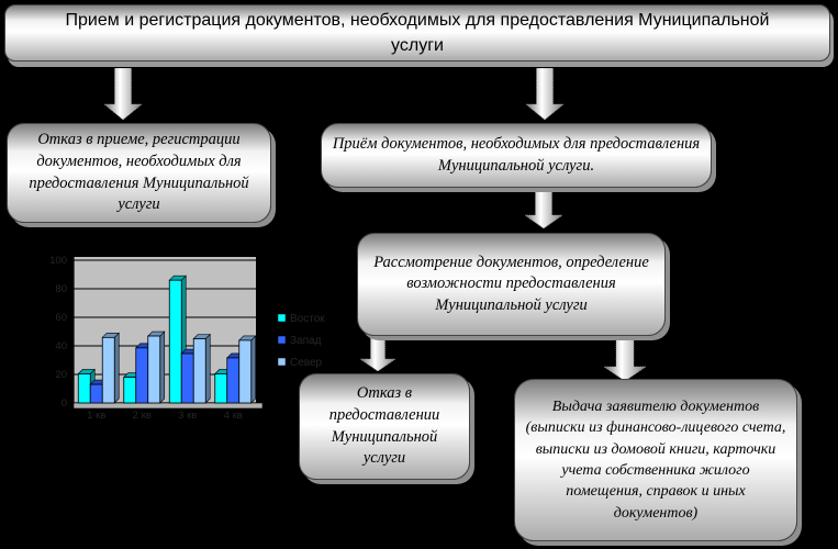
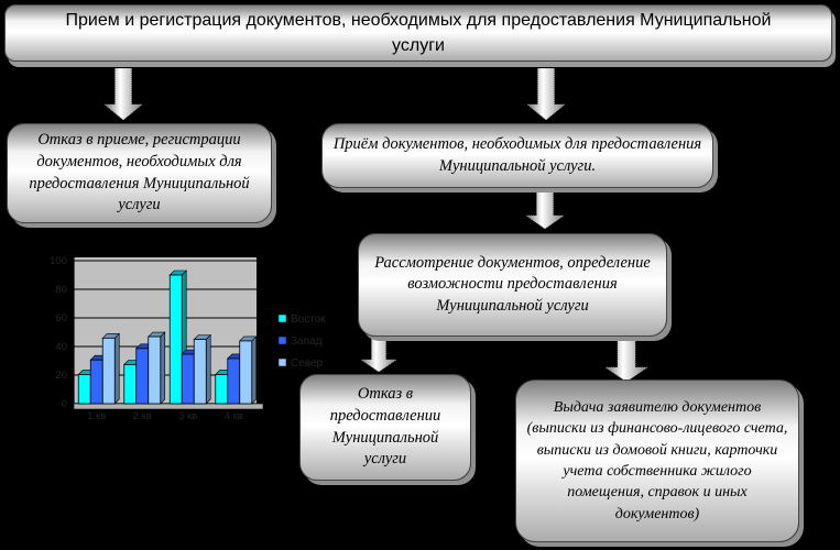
Запад/1 кв: 13 -> 31
Восток/2 кв: 18 -> 27
Восток/3 кв: 86 -> 90
